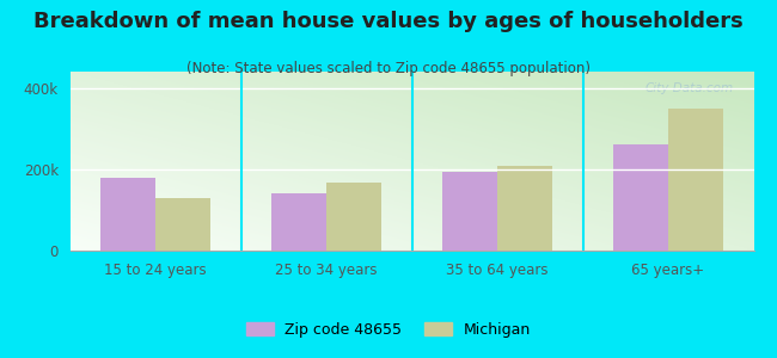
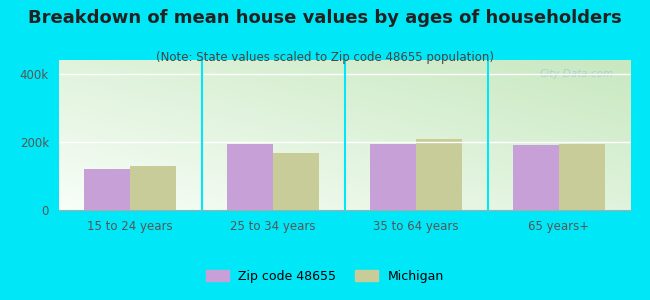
Zip code 48655/15 to 24 years: 180k -> 120k
Zip code 48655/25 to 34 years: 140k -> 193k
Zip code 48655/65 years+: 260k -> 191k
Michigan/65 years+: 350k -> 195k
